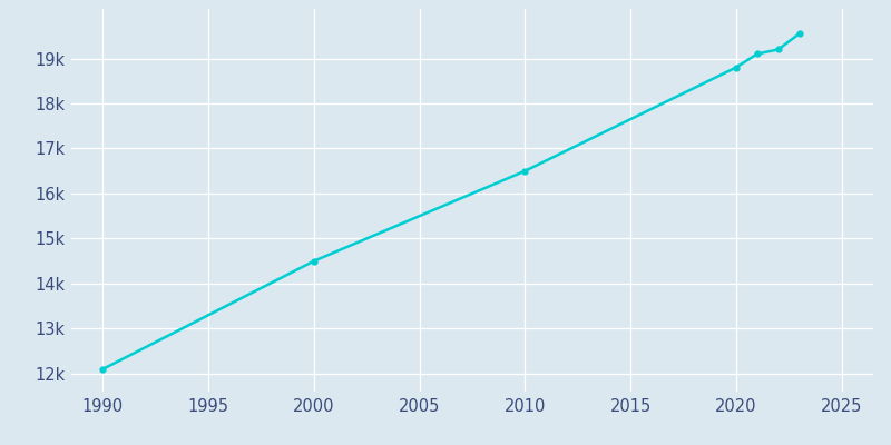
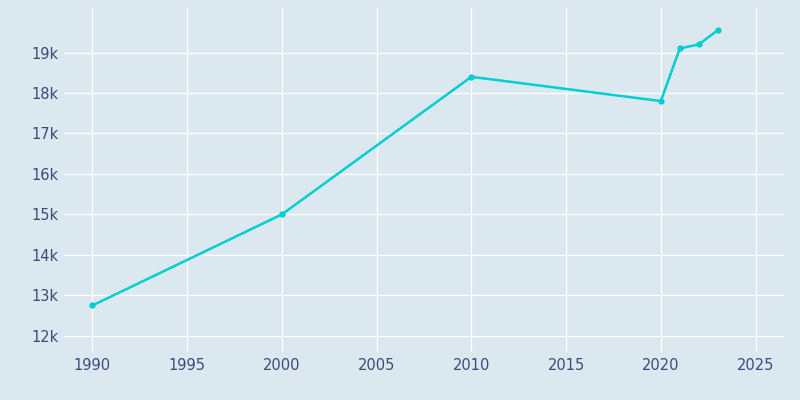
1990: 12.10k -> 12.75k
2000: 14.50k -> 15.00k
2010: 16.50k -> 18.40k
2020: 18.80k -> 17.80k
